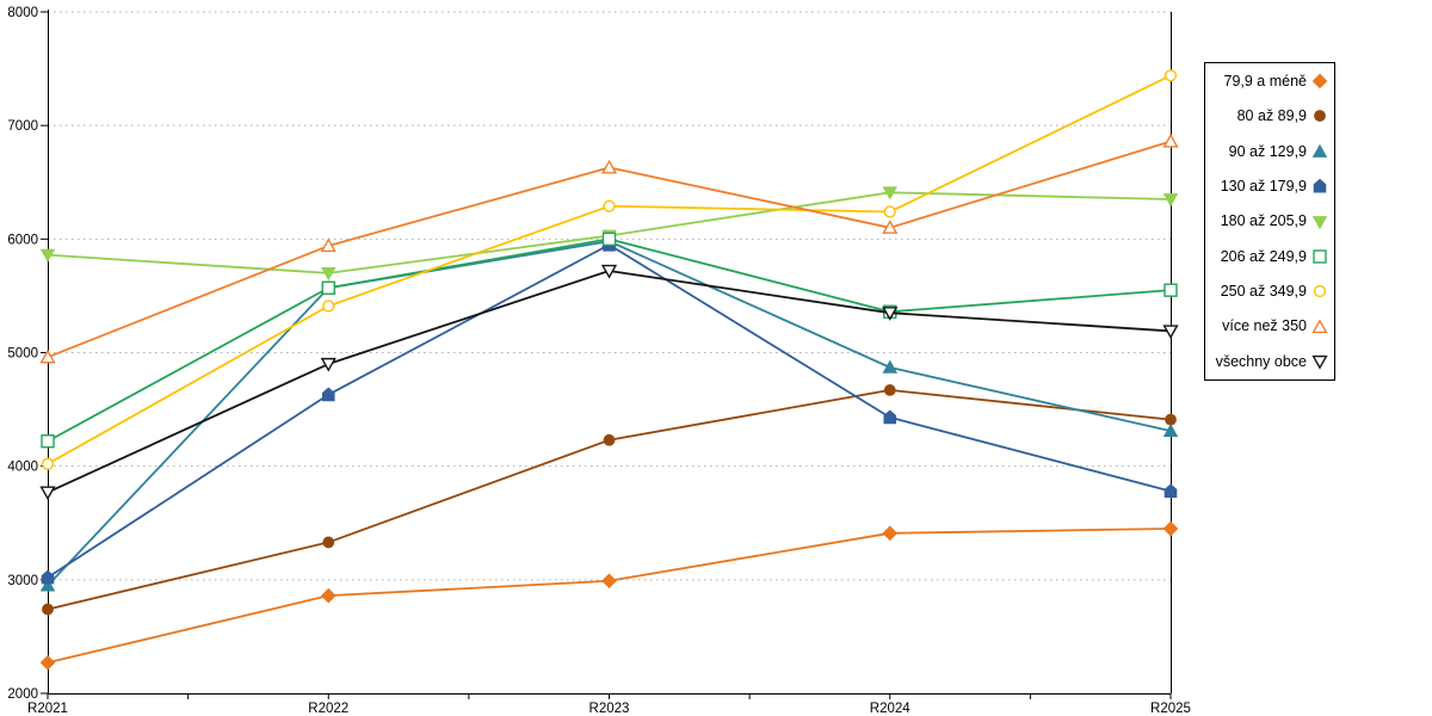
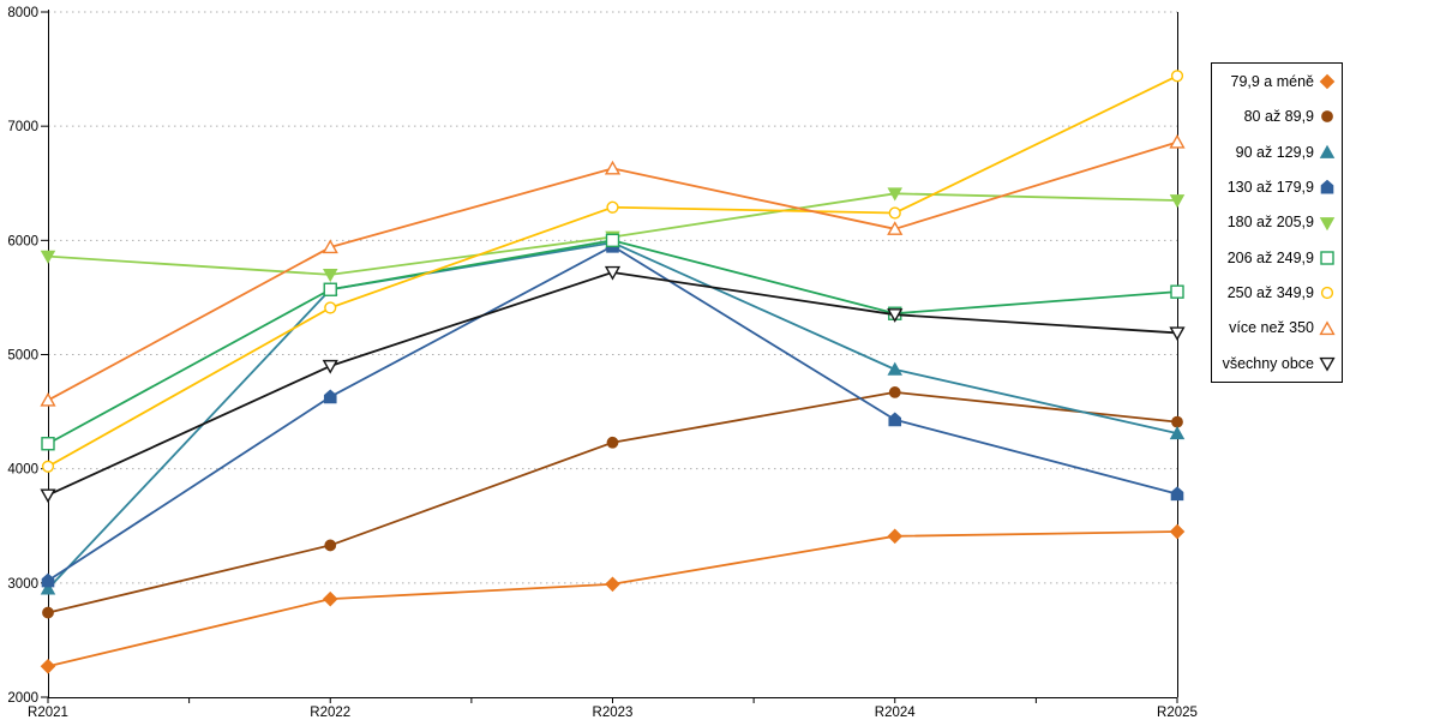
více než 350/R2021: 5000 -> 4600
